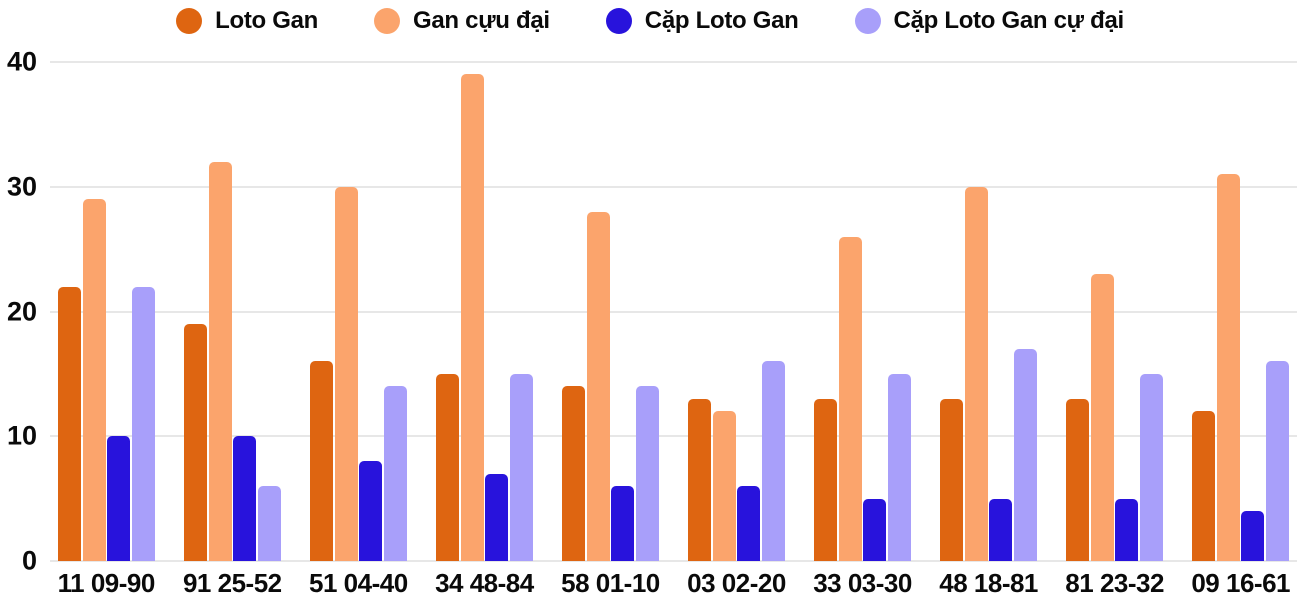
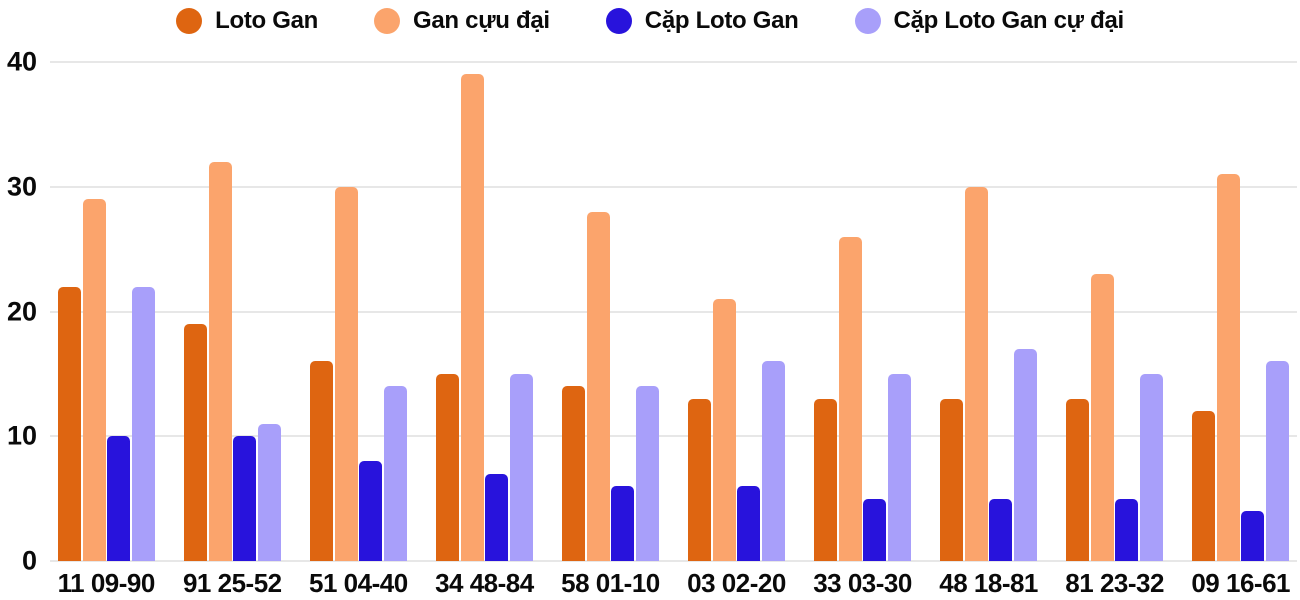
Cặp Loto Gan cự đại/91 25-52: 6 -> 11
Gan cựu đại/03 02-20: 12 -> 21
